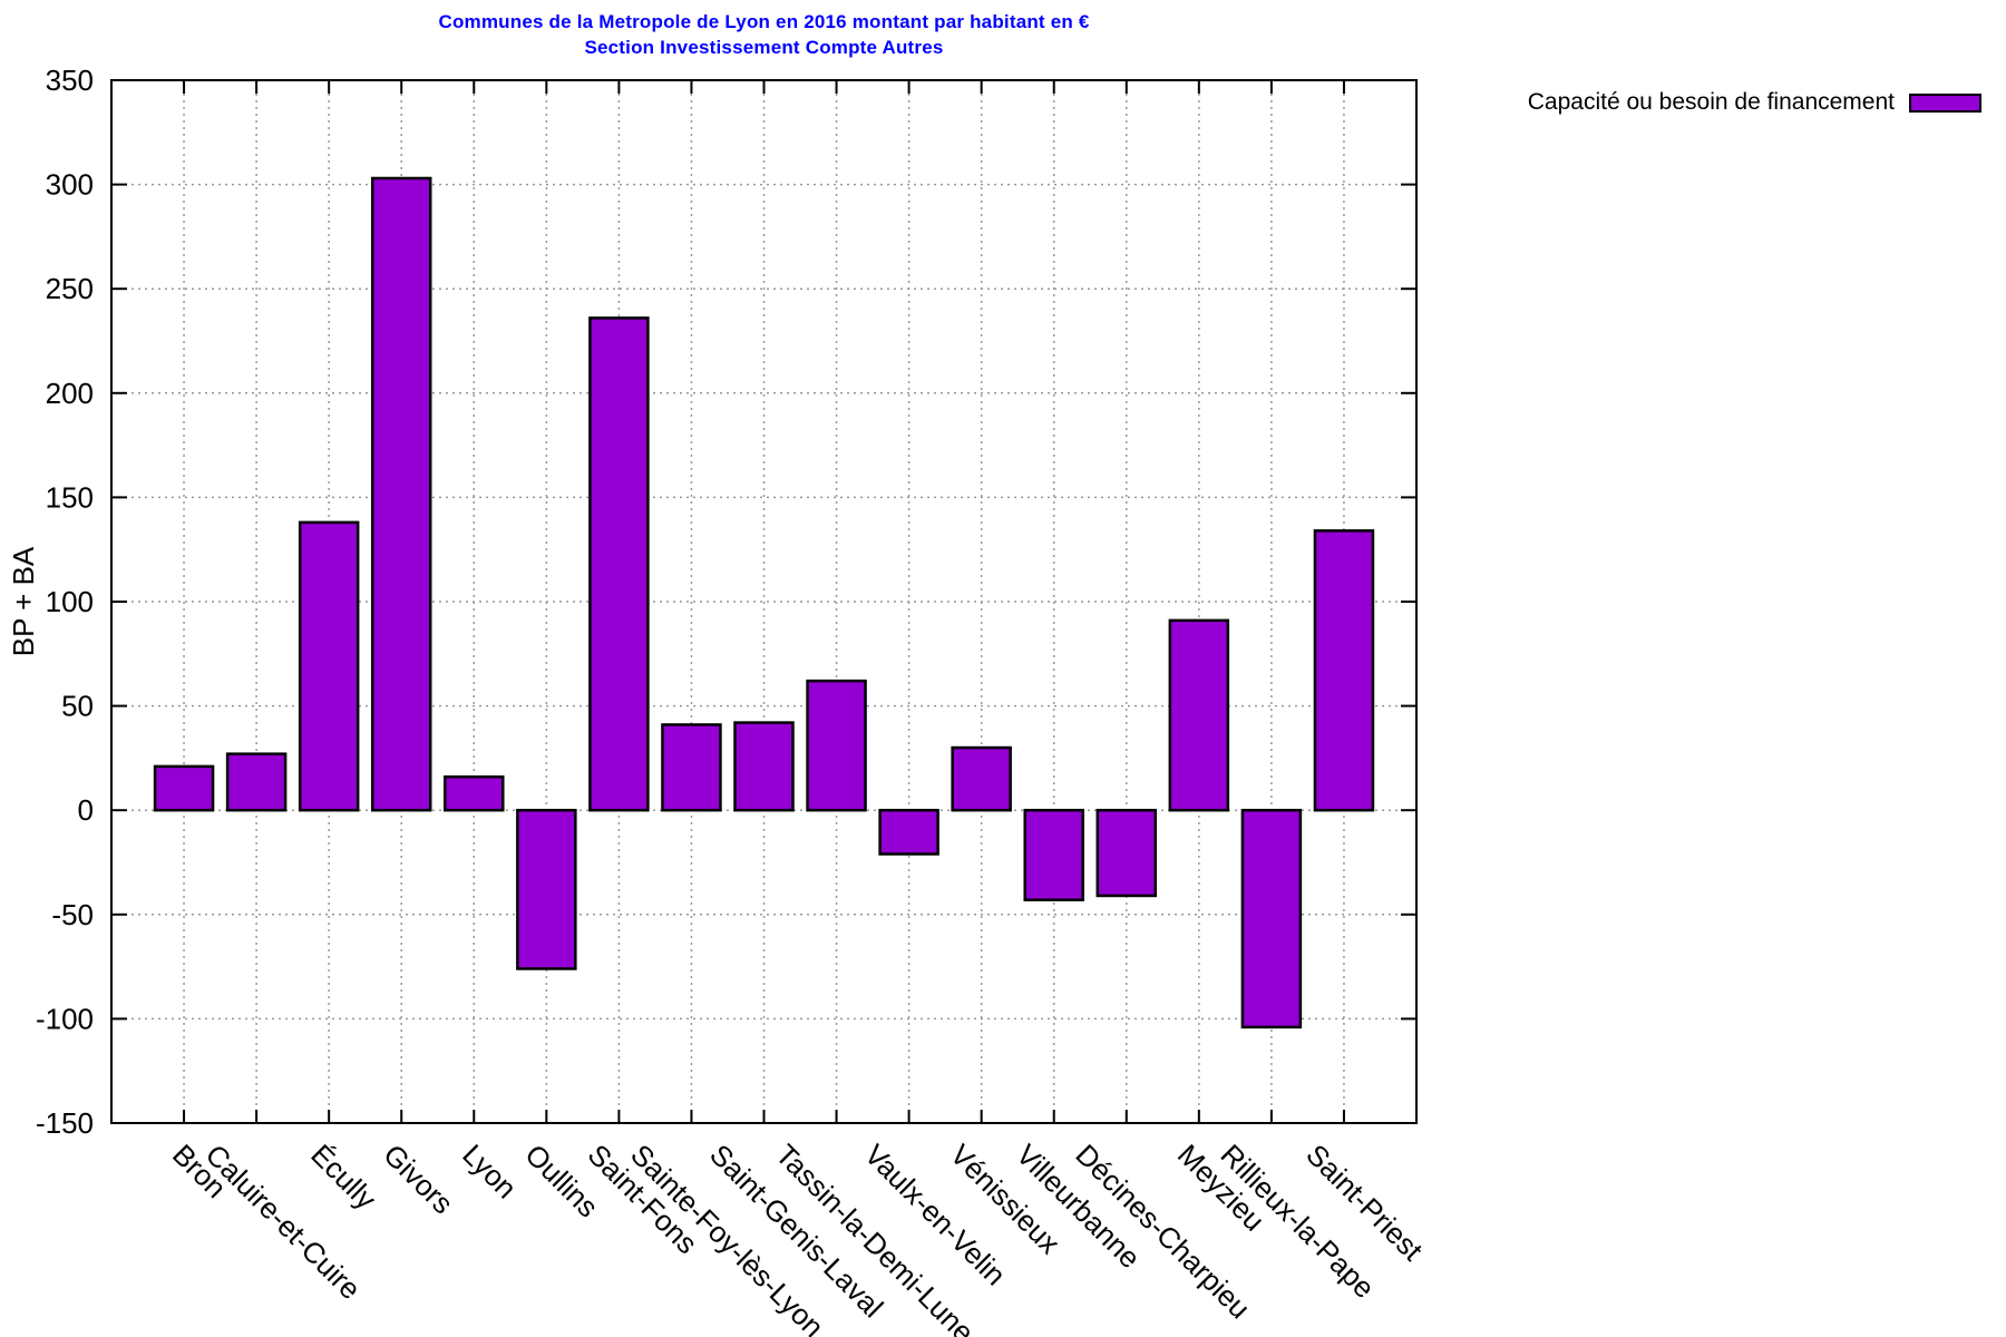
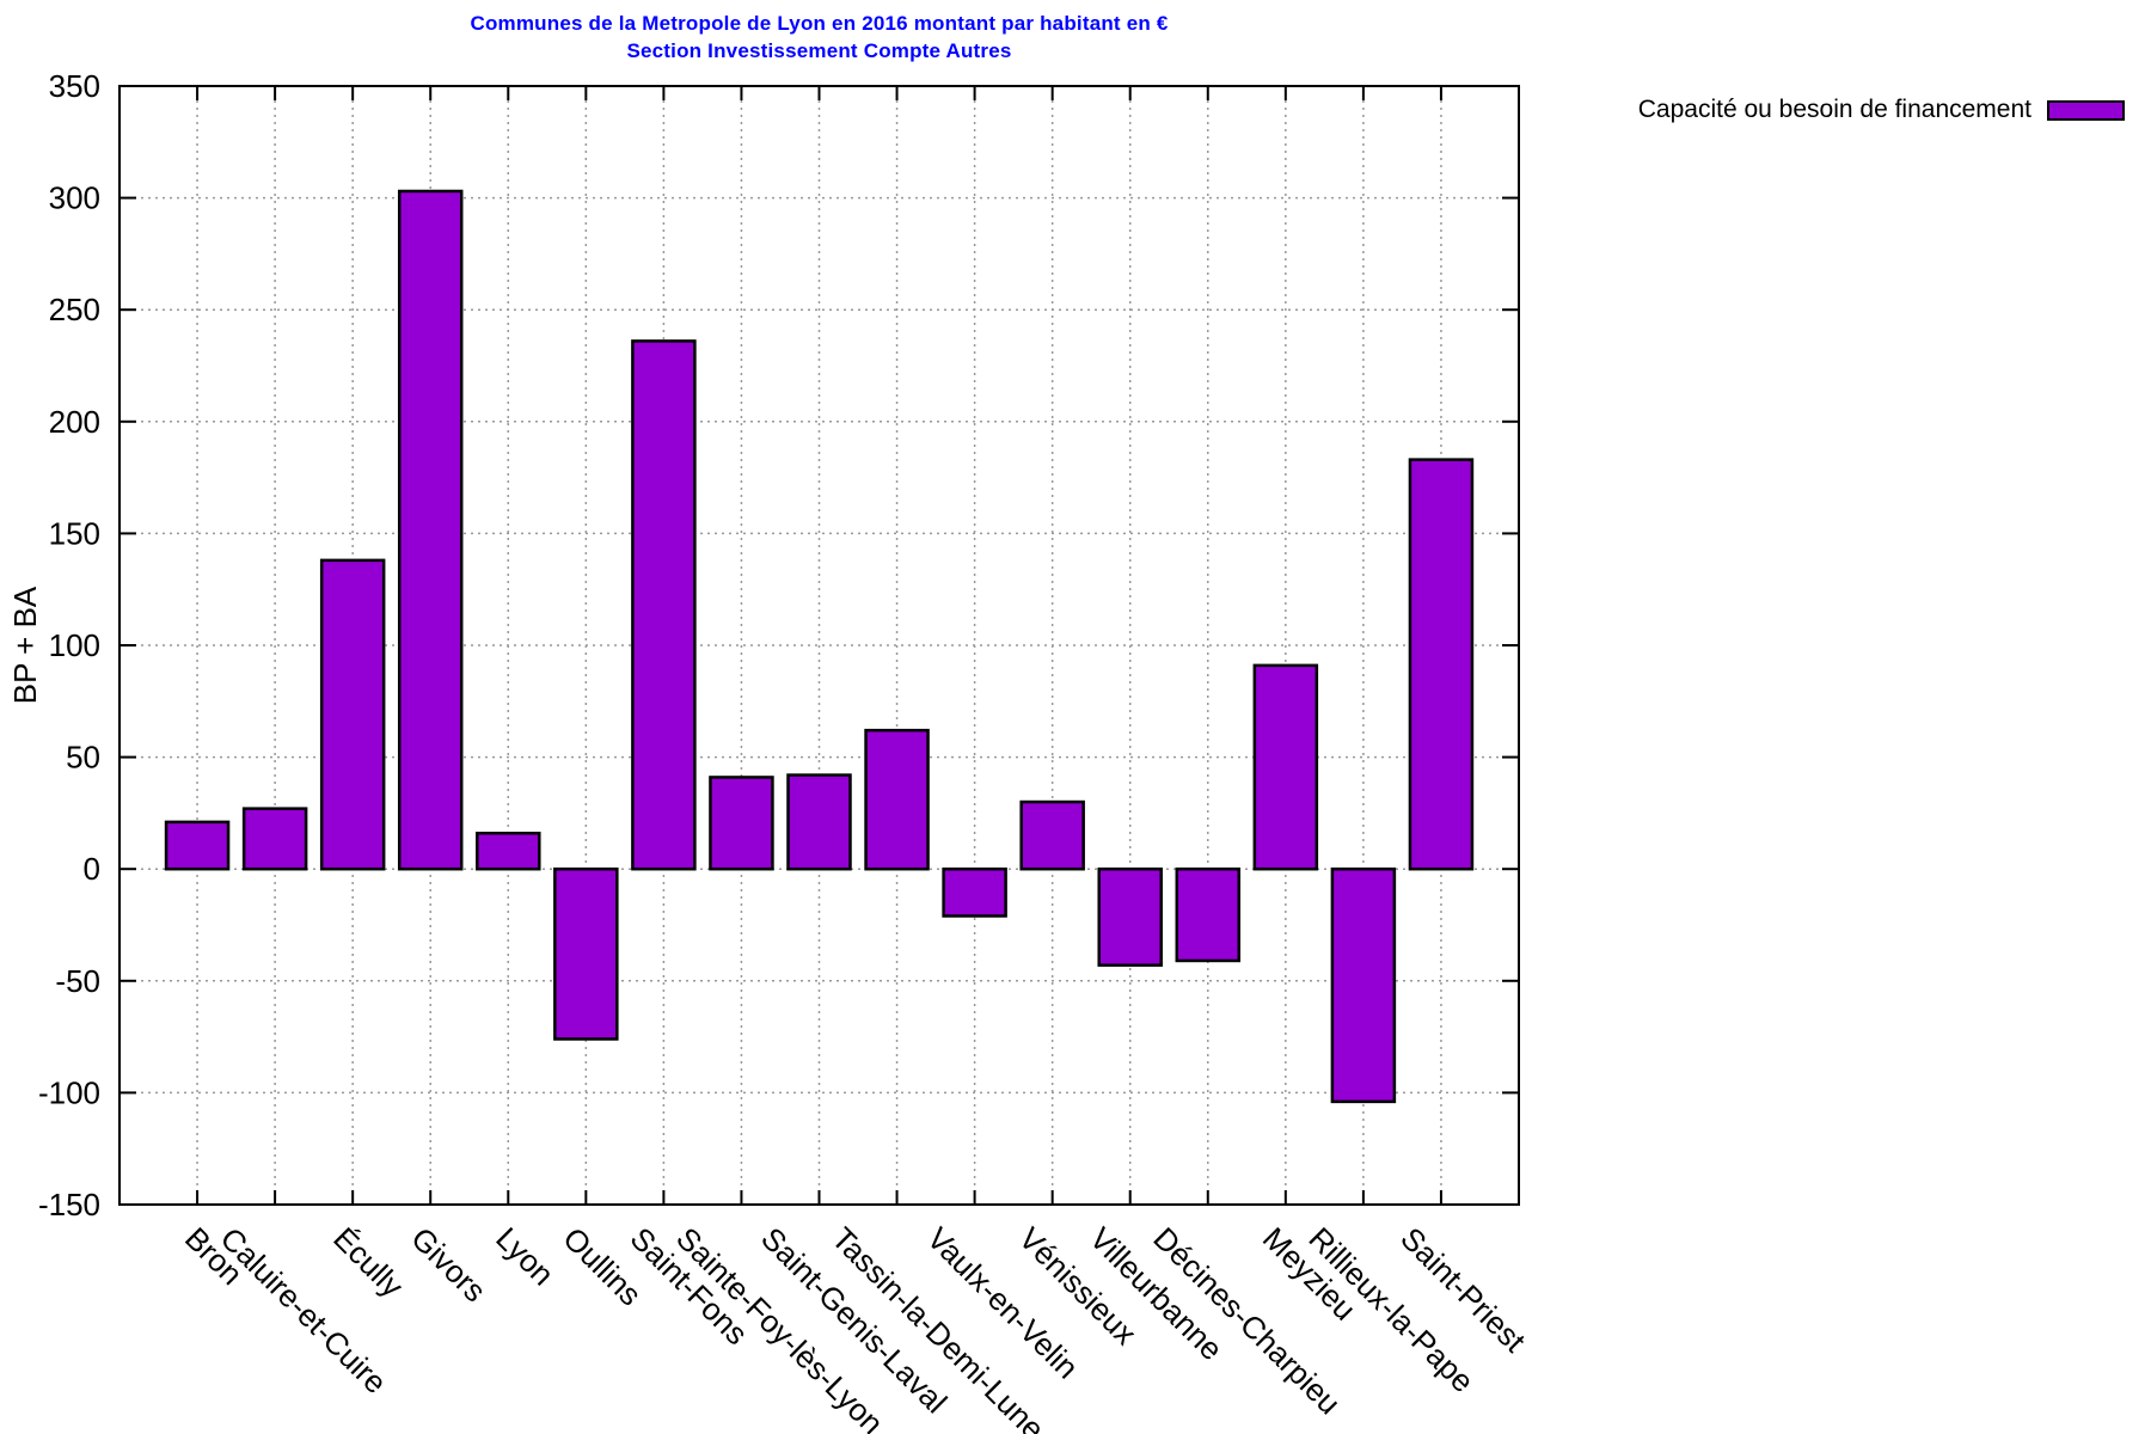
Saint-Priest: 134 -> 183
